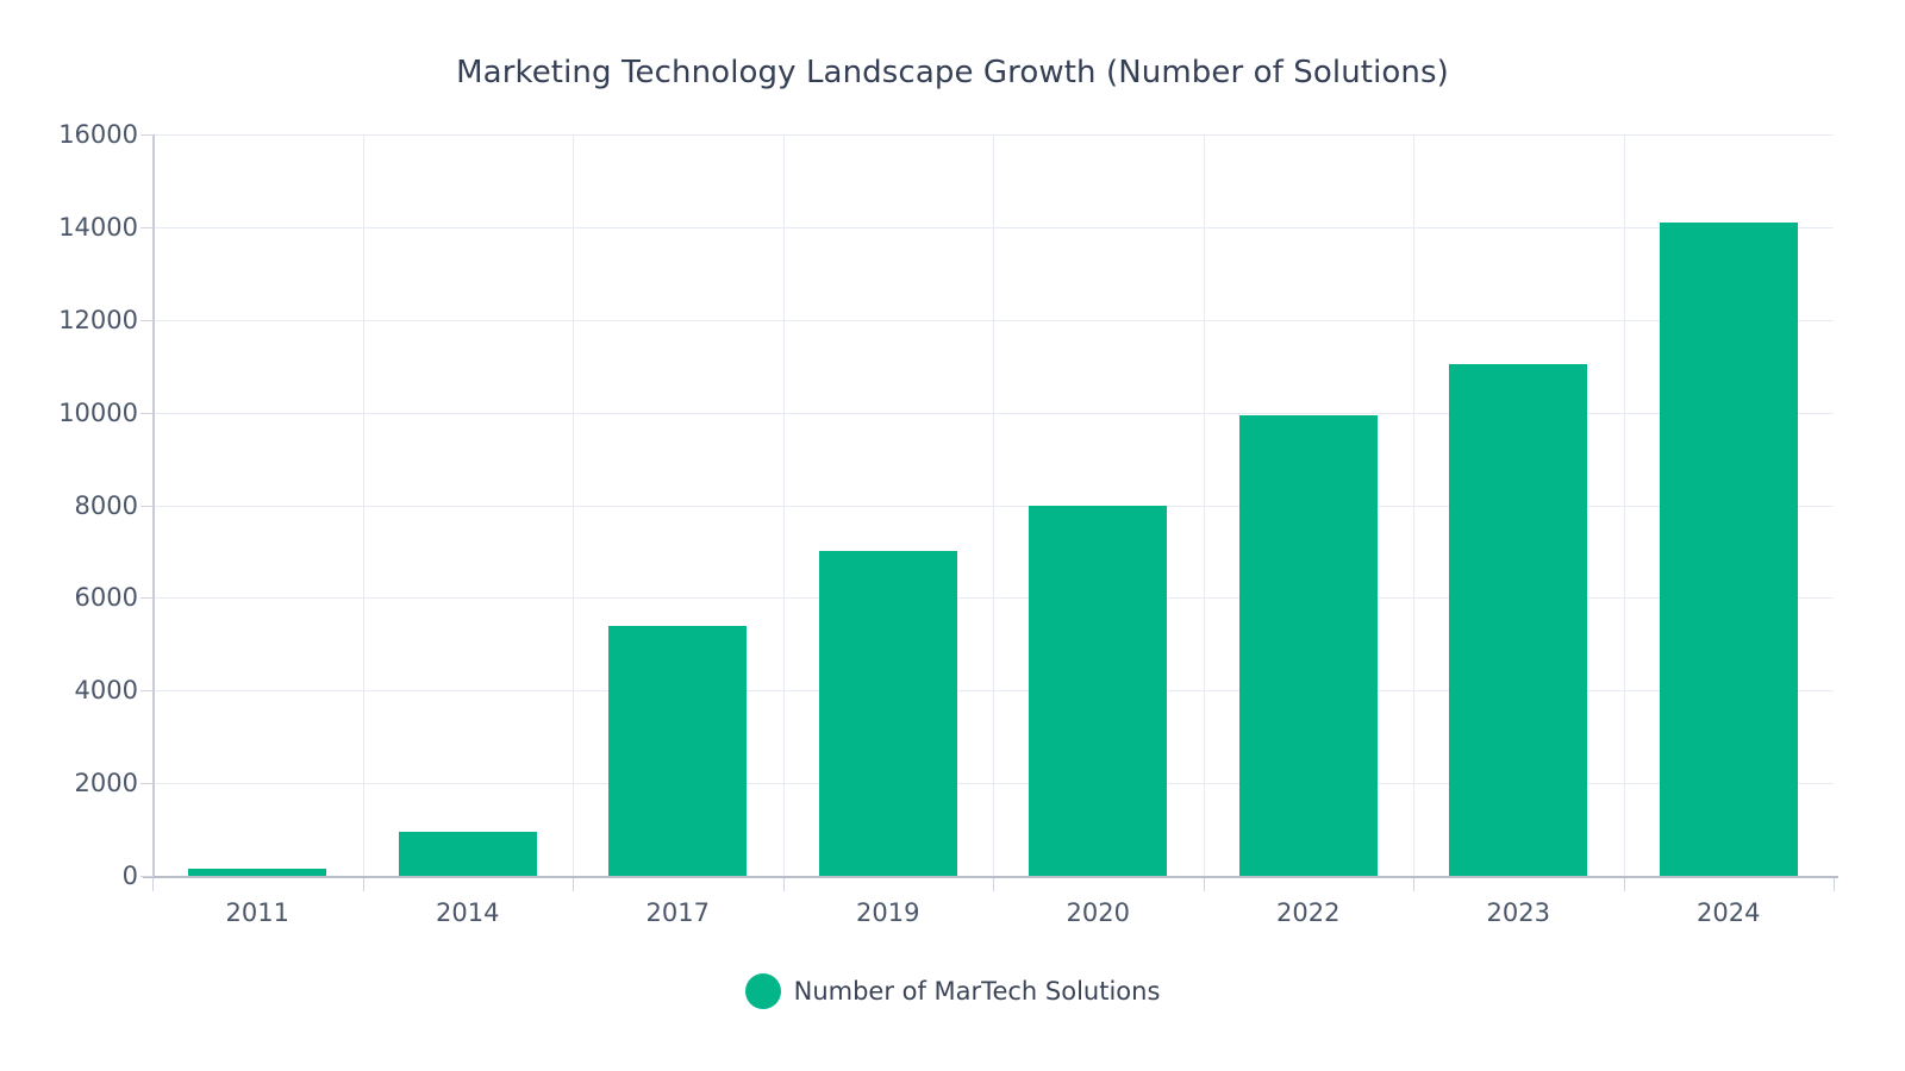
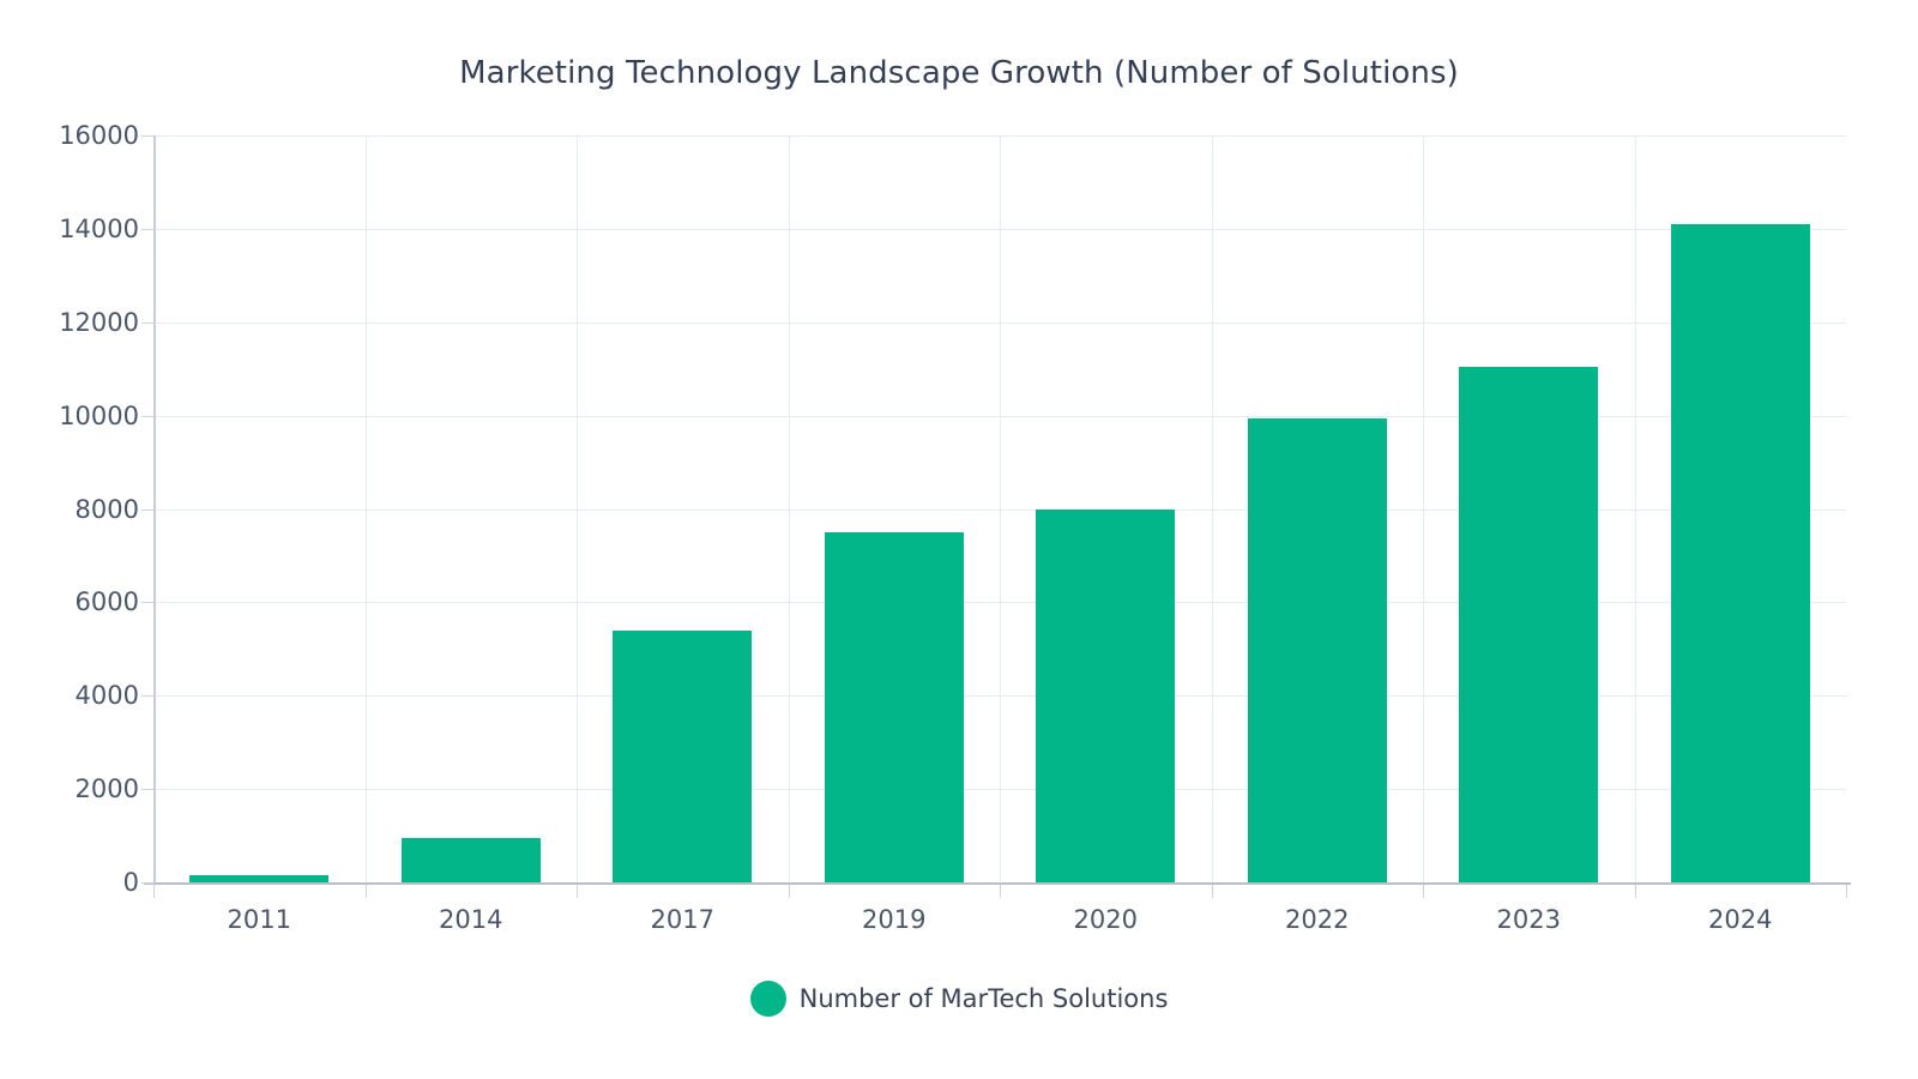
2019: 7000 -> 7500
